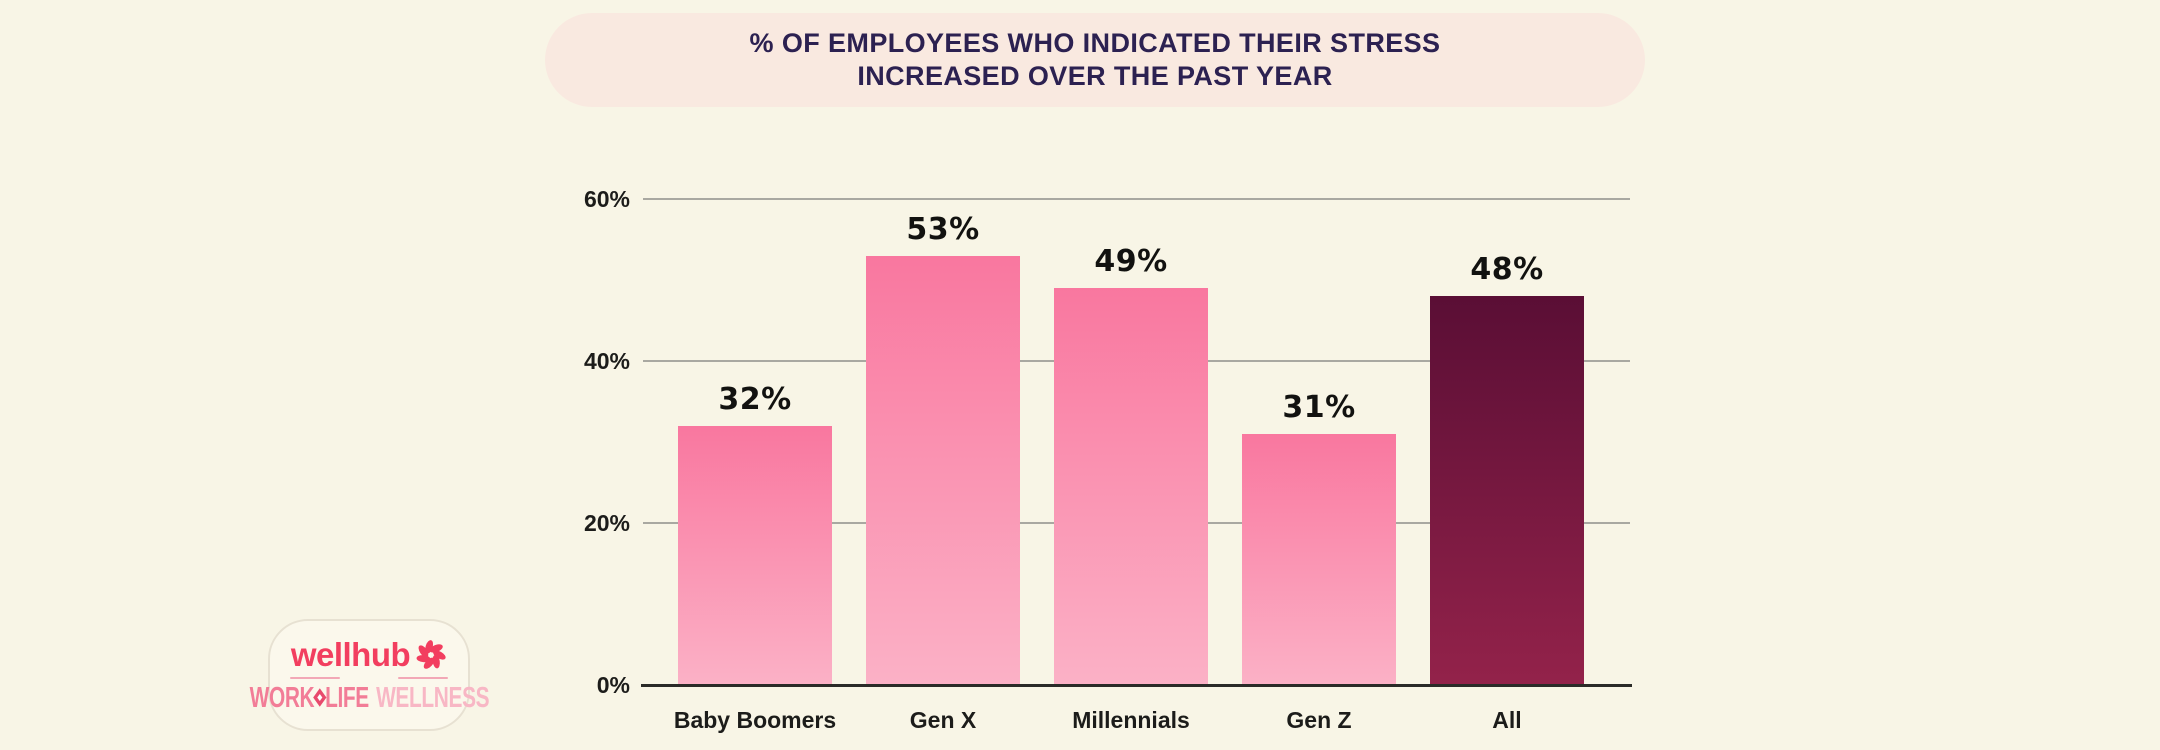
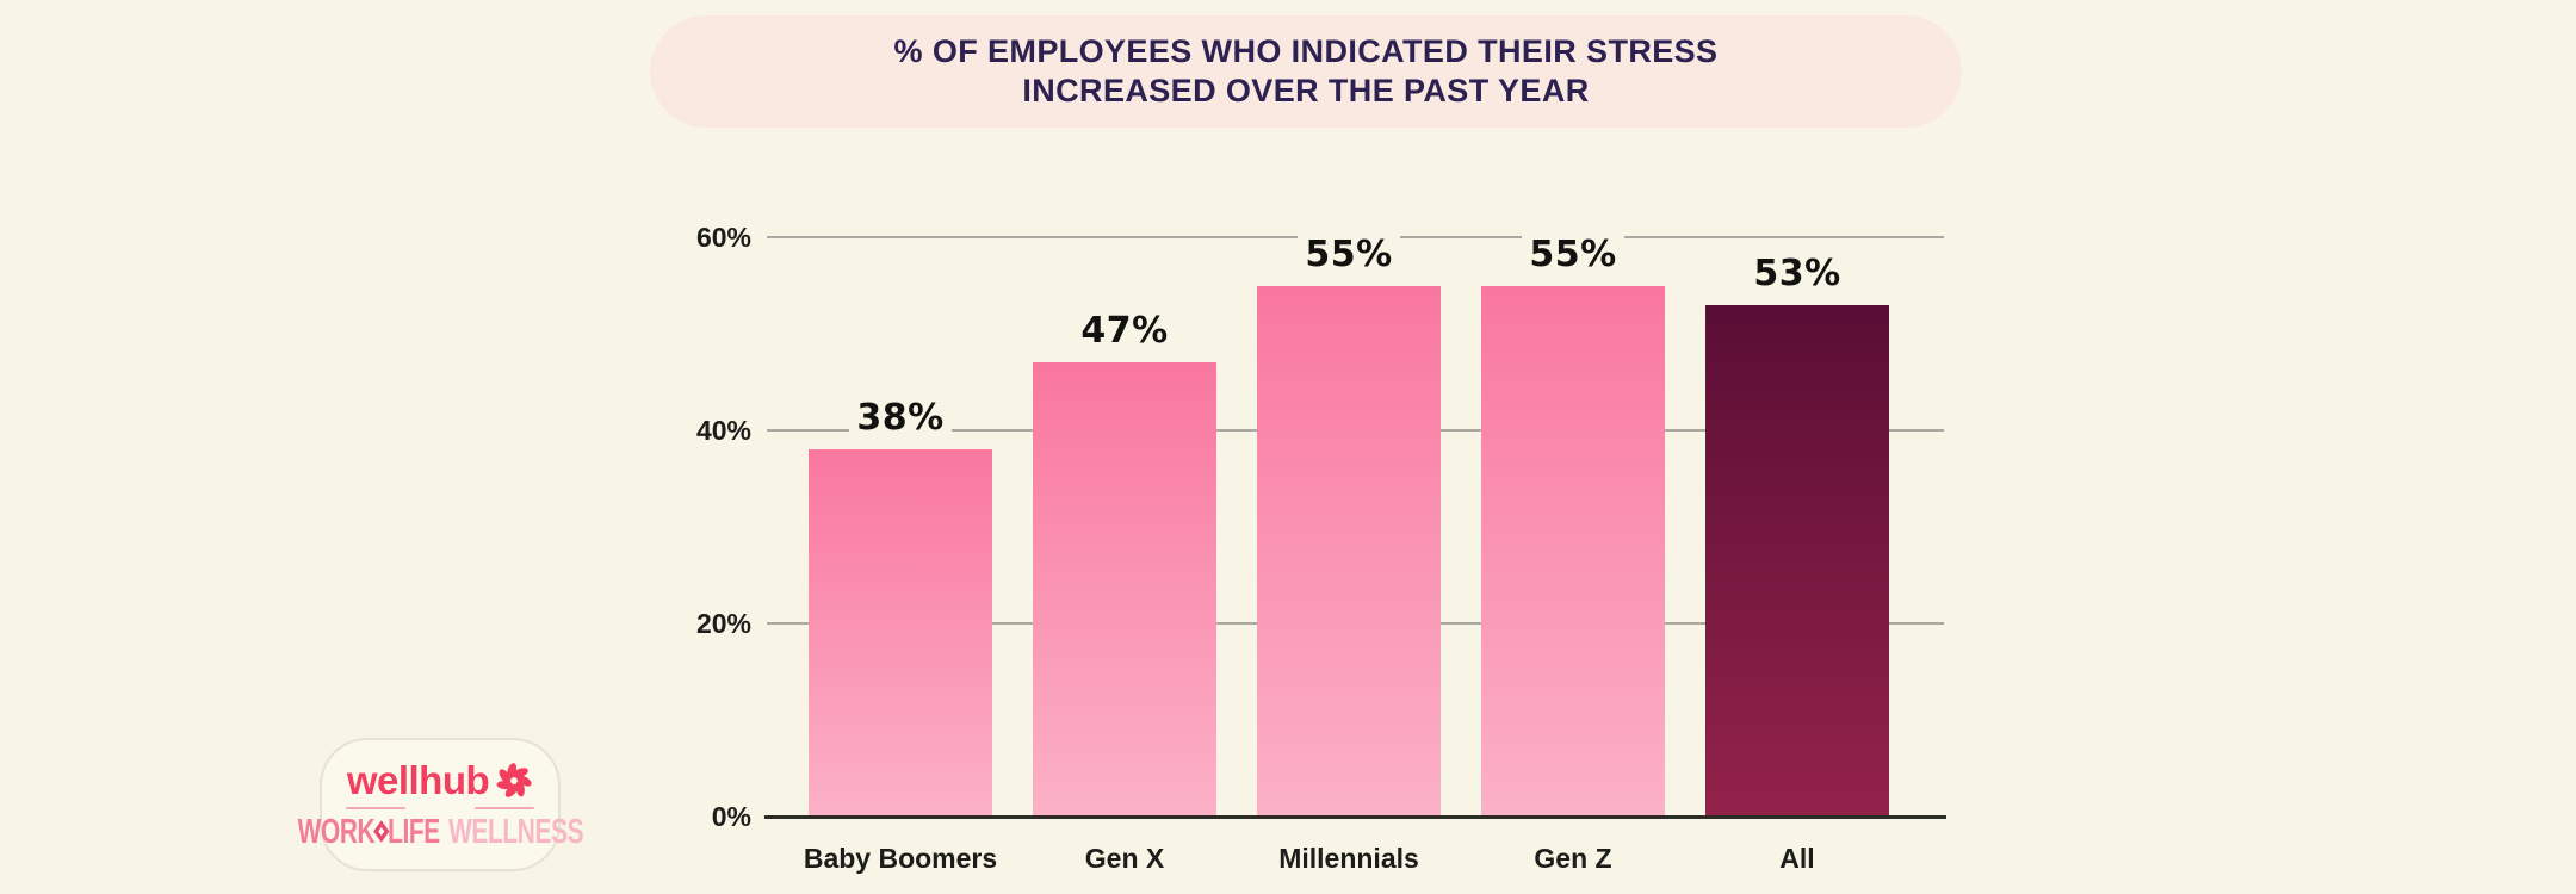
Baby Boomers: 32% -> 38%
Gen X: 53% -> 47%
Millennials: 49% -> 55%
Gen Z: 31% -> 55%
All: 48% -> 53%
